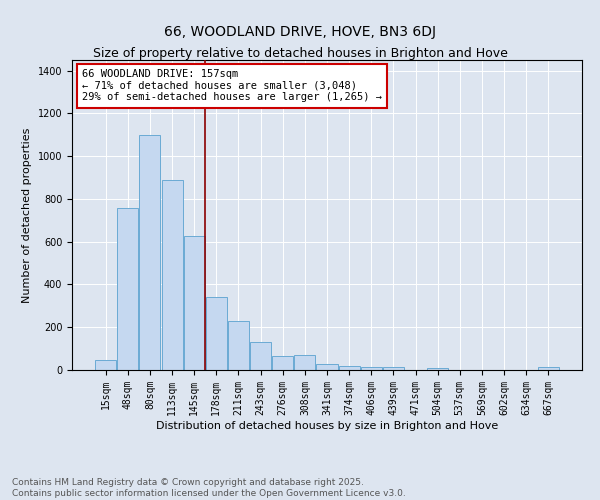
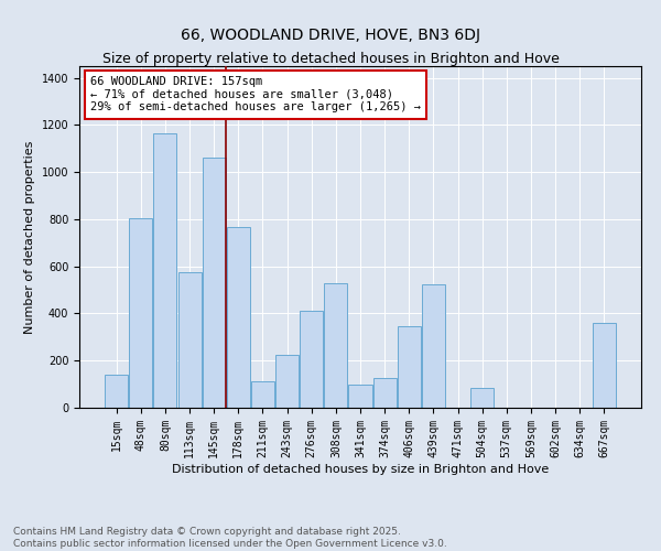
15sqm: 48 -> 140
48sqm: 760 -> 805
80sqm: 1100 -> 1165
113sqm: 890 -> 575
145sqm: 625 -> 1060
178sqm: 340 -> 765
211sqm: 228 -> 110
243sqm: 133 -> 225
276sqm: 65 -> 410
308sqm: 68 -> 530
341sqm: 28 -> 100
374sqm: 18 -> 125
406sqm: 15 -> 345
439sqm: 12 -> 525
504sqm: 10 -> 85
667sqm: 12 -> 360
